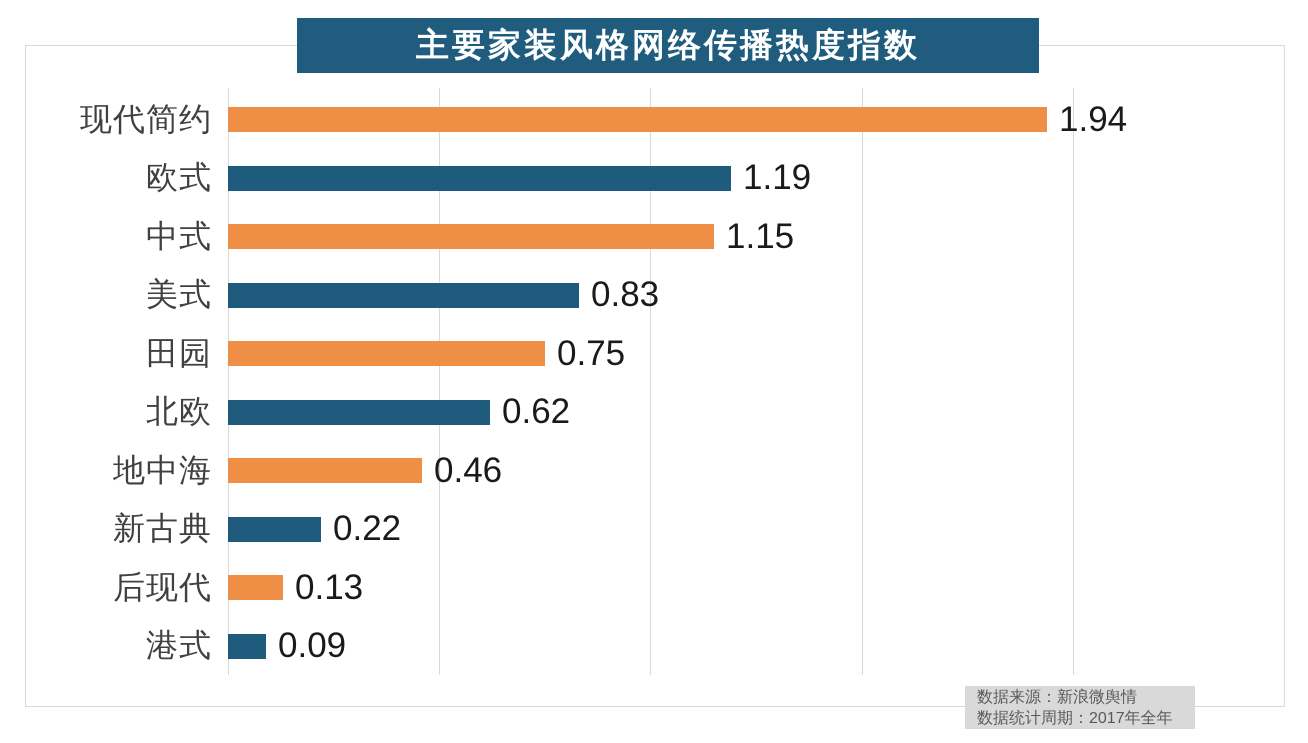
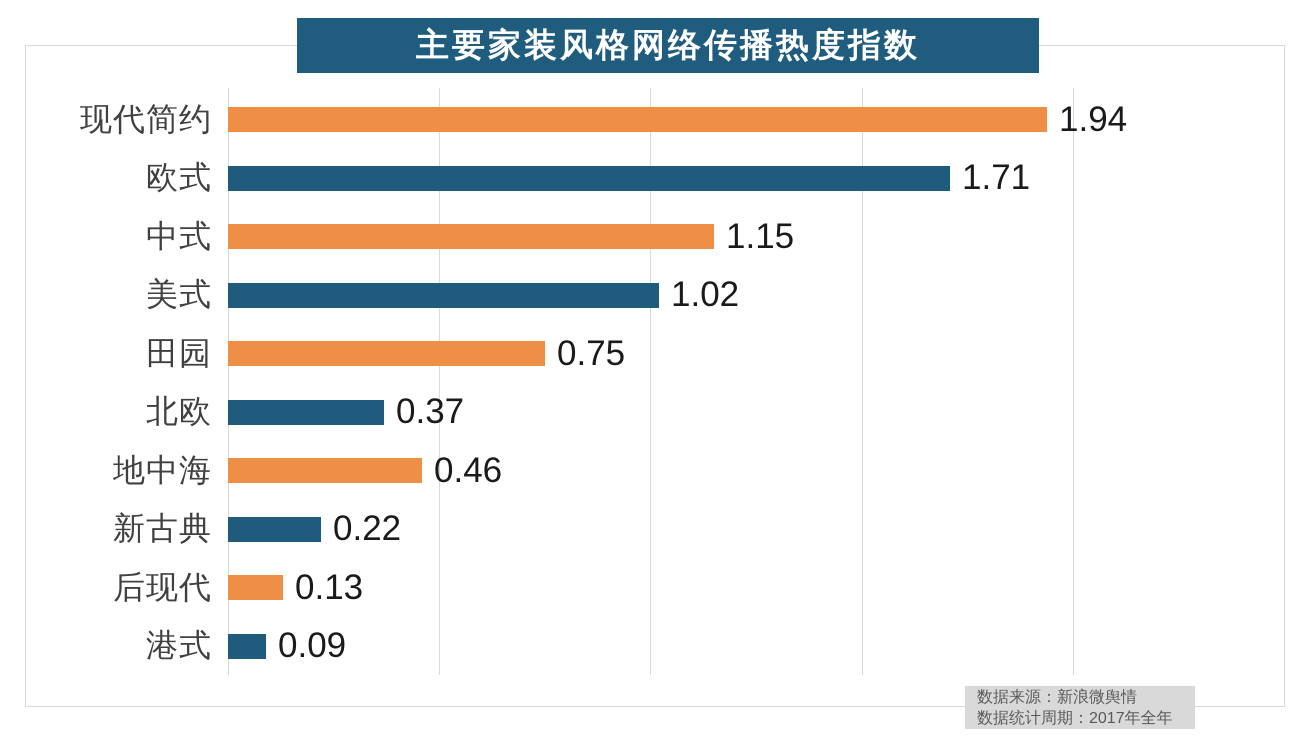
欧式: 1.19 -> 1.71
美式: 0.83 -> 1.02
北欧: 0.62 -> 0.37
